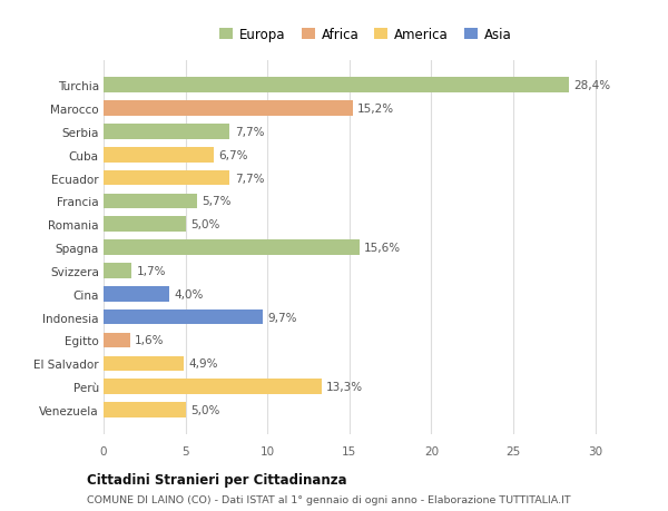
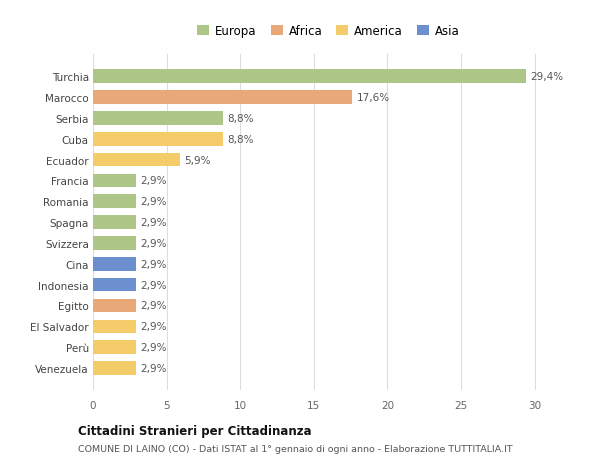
Turchia: 28,4% -> 29,4%
Marocco: 15,2% -> 17,6%
Serbia: 7,7% -> 8,8%
Cuba: 6,7% -> 8,8%
Ecuador: 7,7% -> 5,9%
Francia: 5,7% -> 2,9%
Romania: 5,0% -> 2,9%
Spagna: 15,6% -> 2,9%
Svizzera: 1,7% -> 2,9%
Cina: 4,0% -> 2,9%
Indonesia: 9,7% -> 2,9%
Egitto: 1,6% -> 2,9%
El Salvador: 4,9% -> 2,9%
Perù: 13,3% -> 2,9%
Venezuela: 5,0% -> 2,9%
